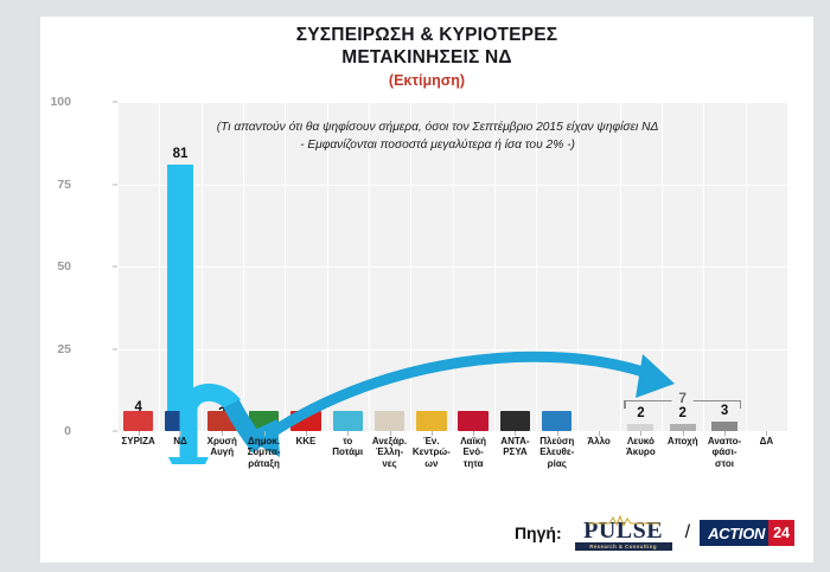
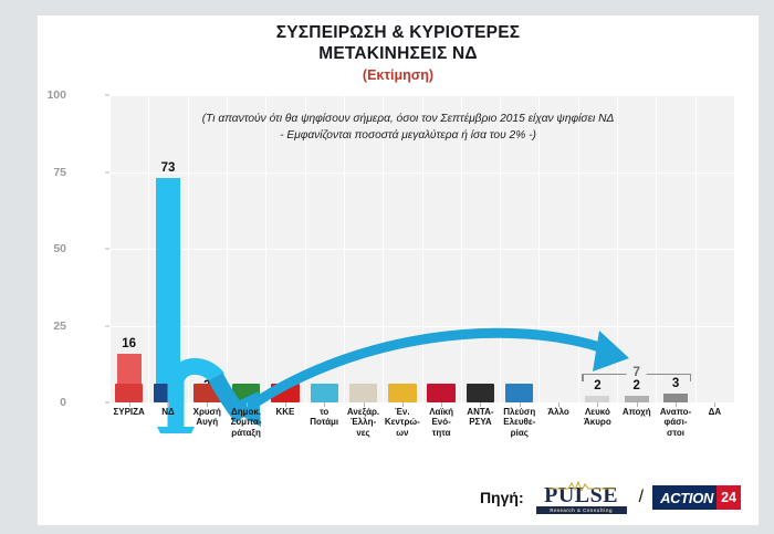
ΣΥΡΙΖΑ: 4 -> 16
ΝΔ: 81 -> 73
